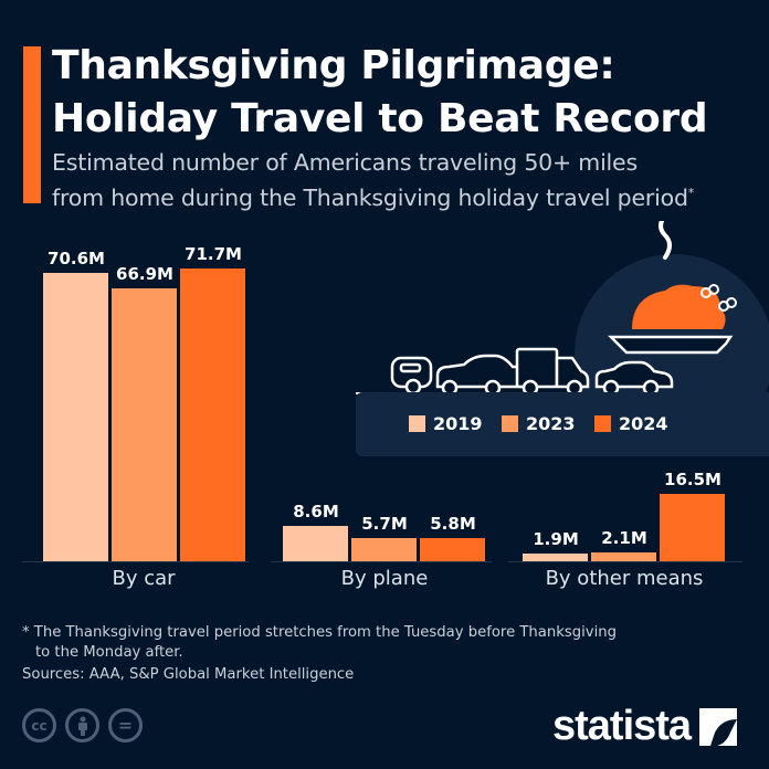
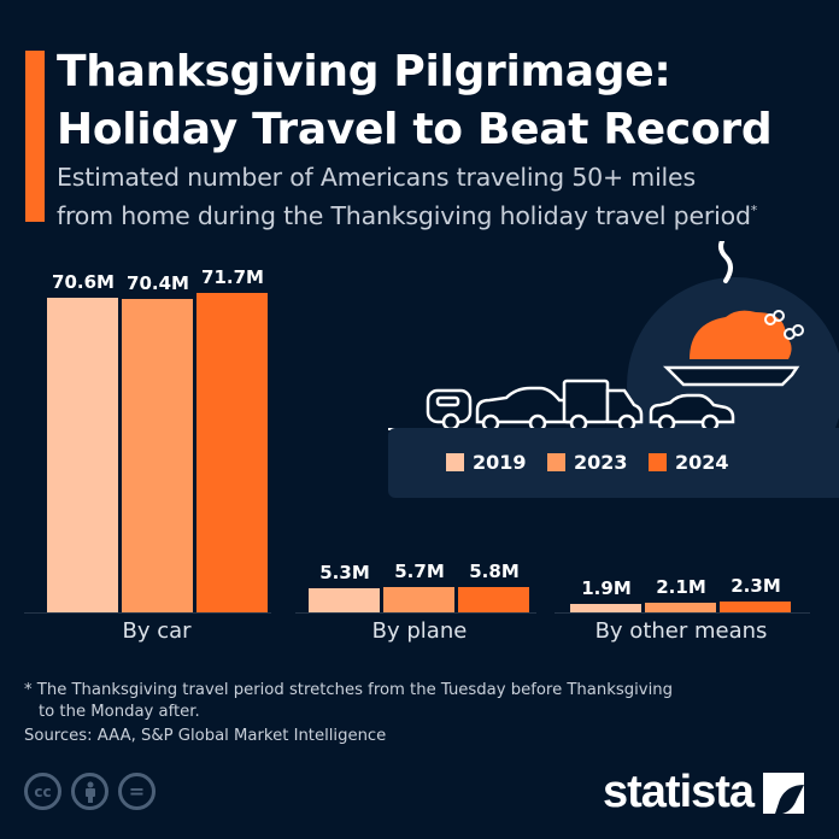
2023/By car: 66.9M -> 70.4M
2019/By plane: 8.6M -> 5.3M
2024/By other means: 16.5M -> 2.3M
